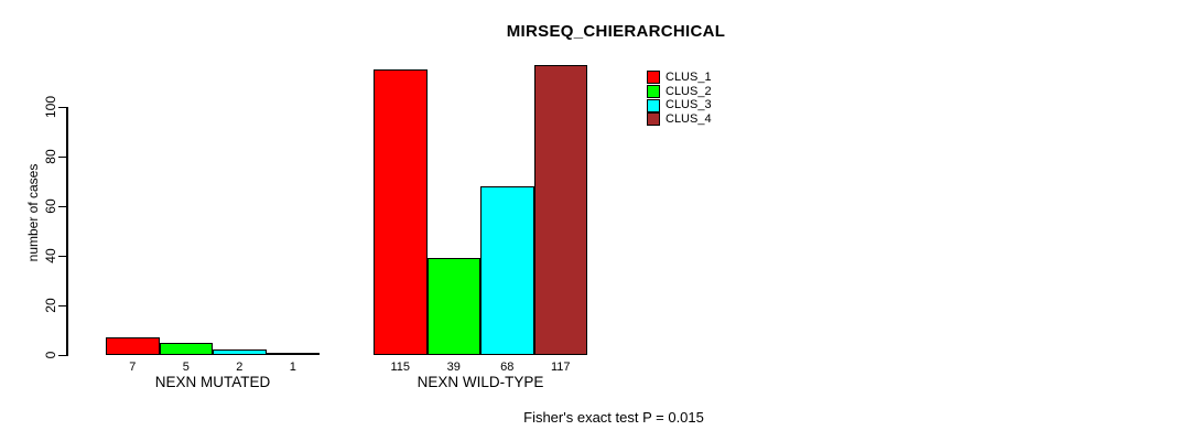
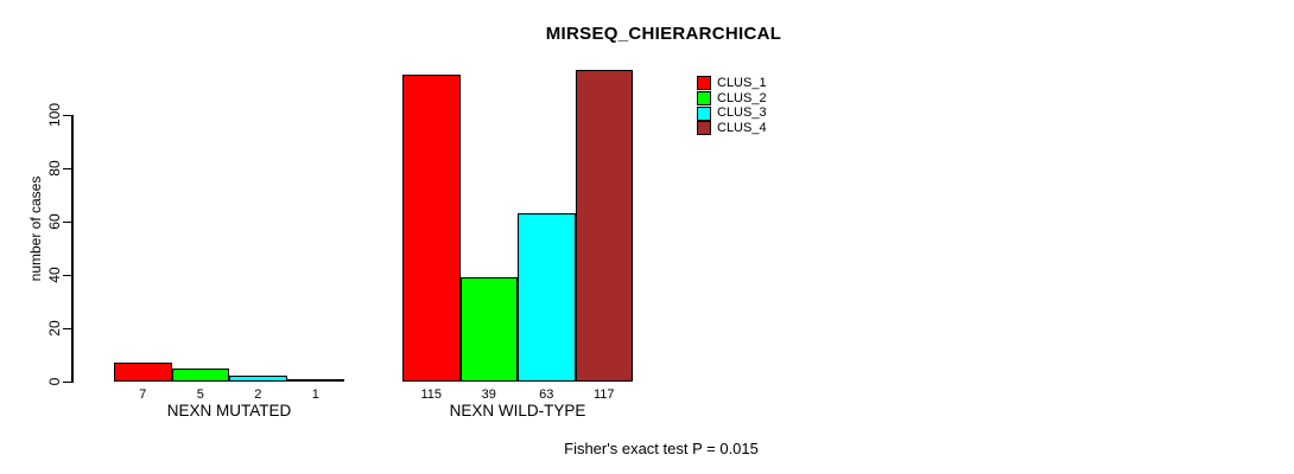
CLUS_3/NEXN WILD-TYPE: 68 -> 63
